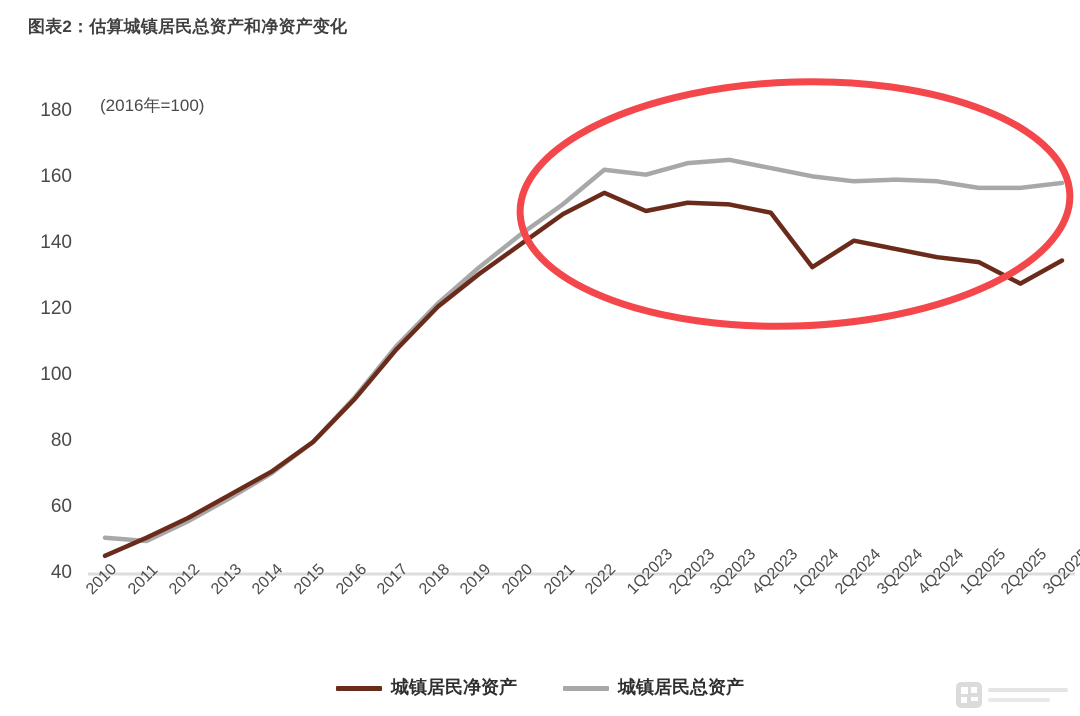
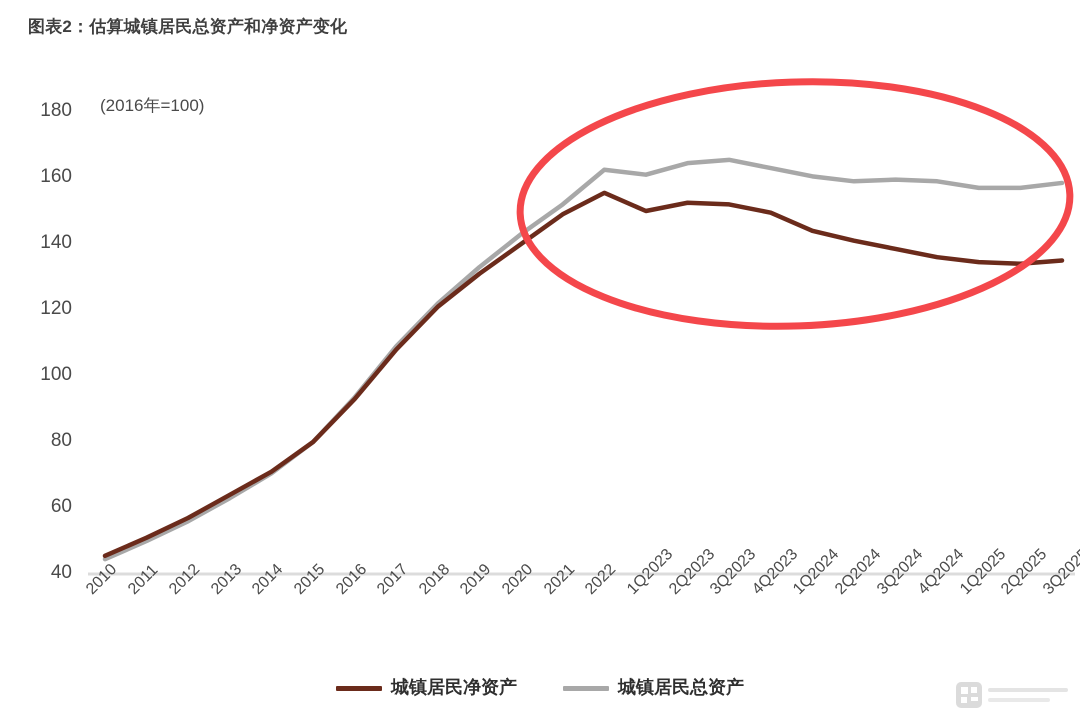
城镇居民总资产/2010: 51 -> 44
城镇居民净资产/1Q2024: 133 -> 144
城镇居民净资产/2Q2025: 128 -> 134
